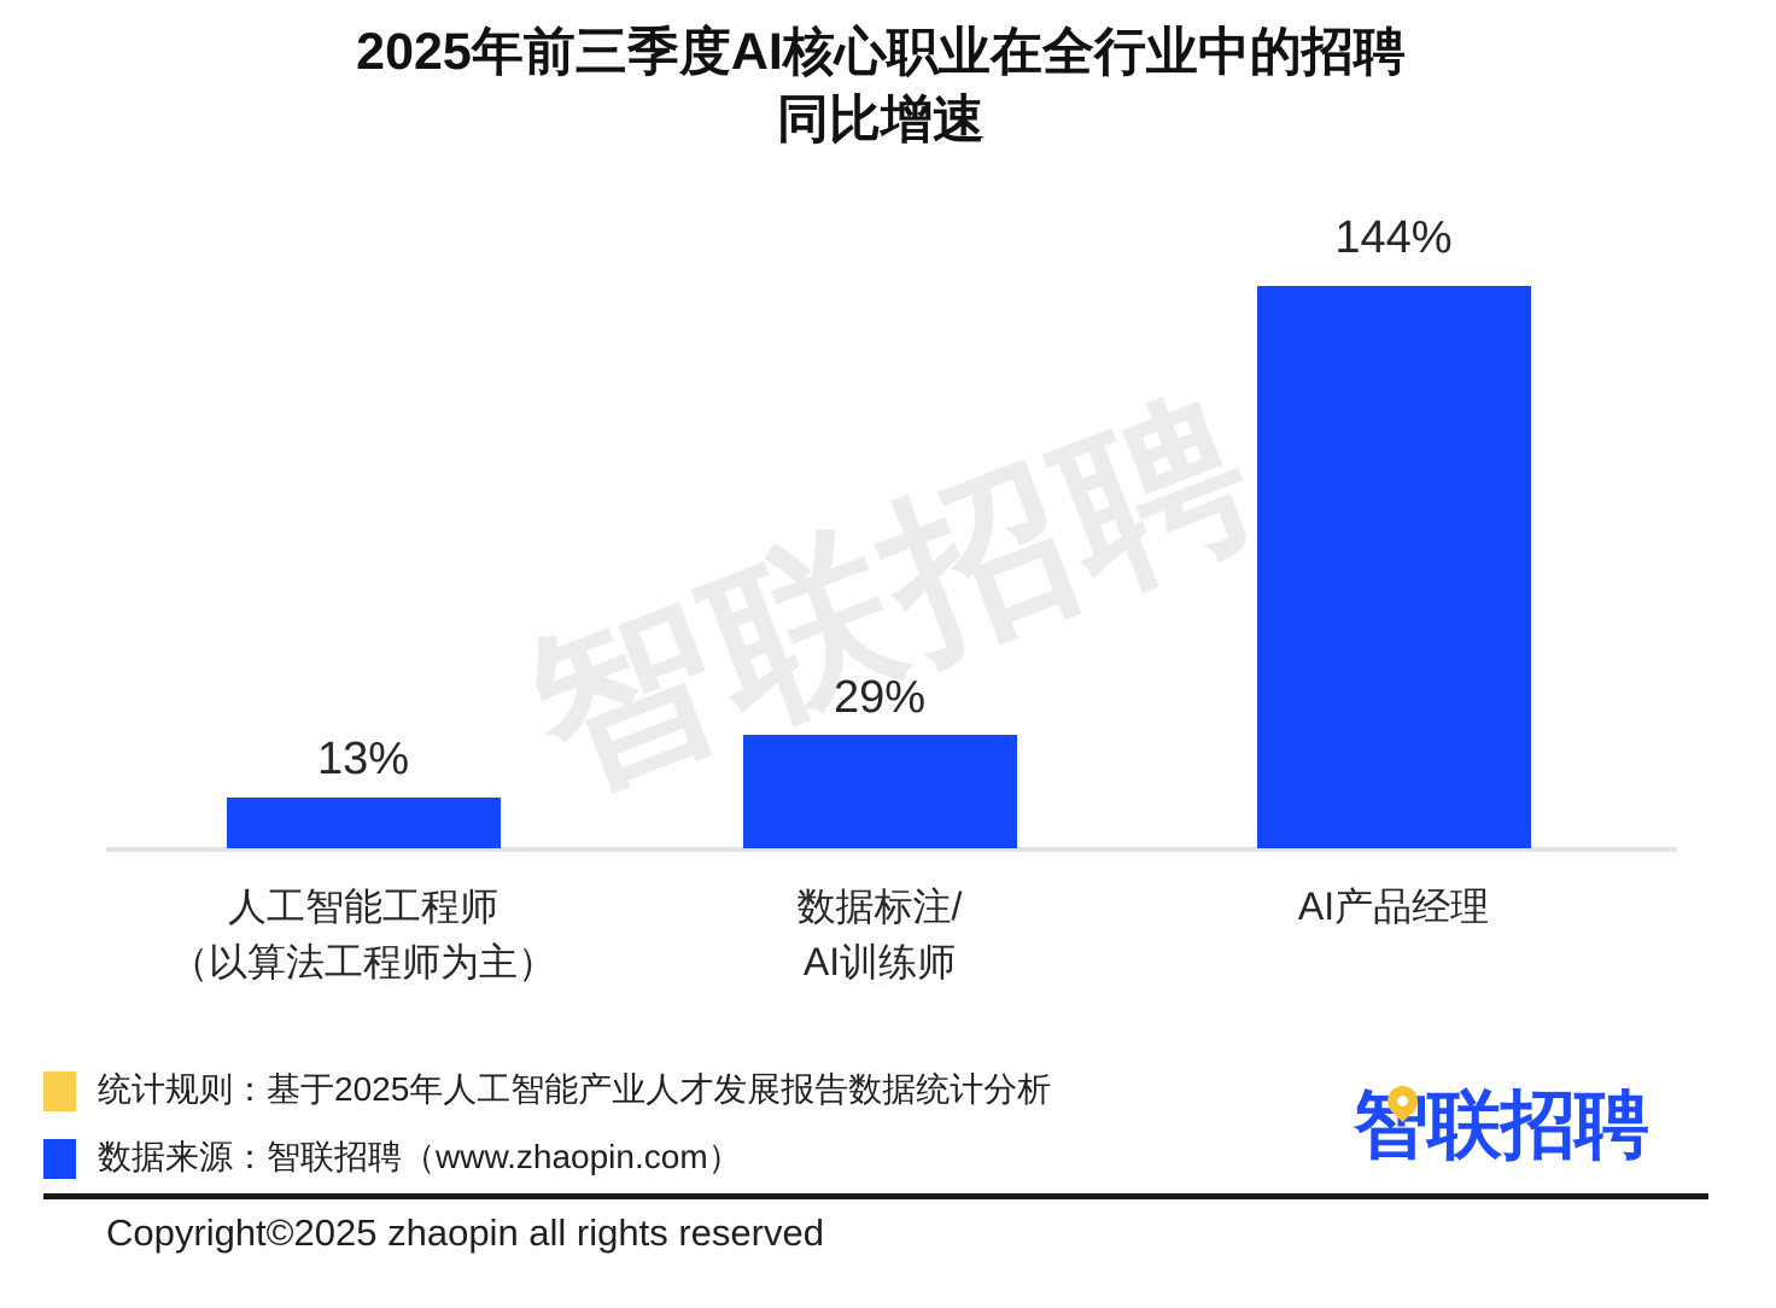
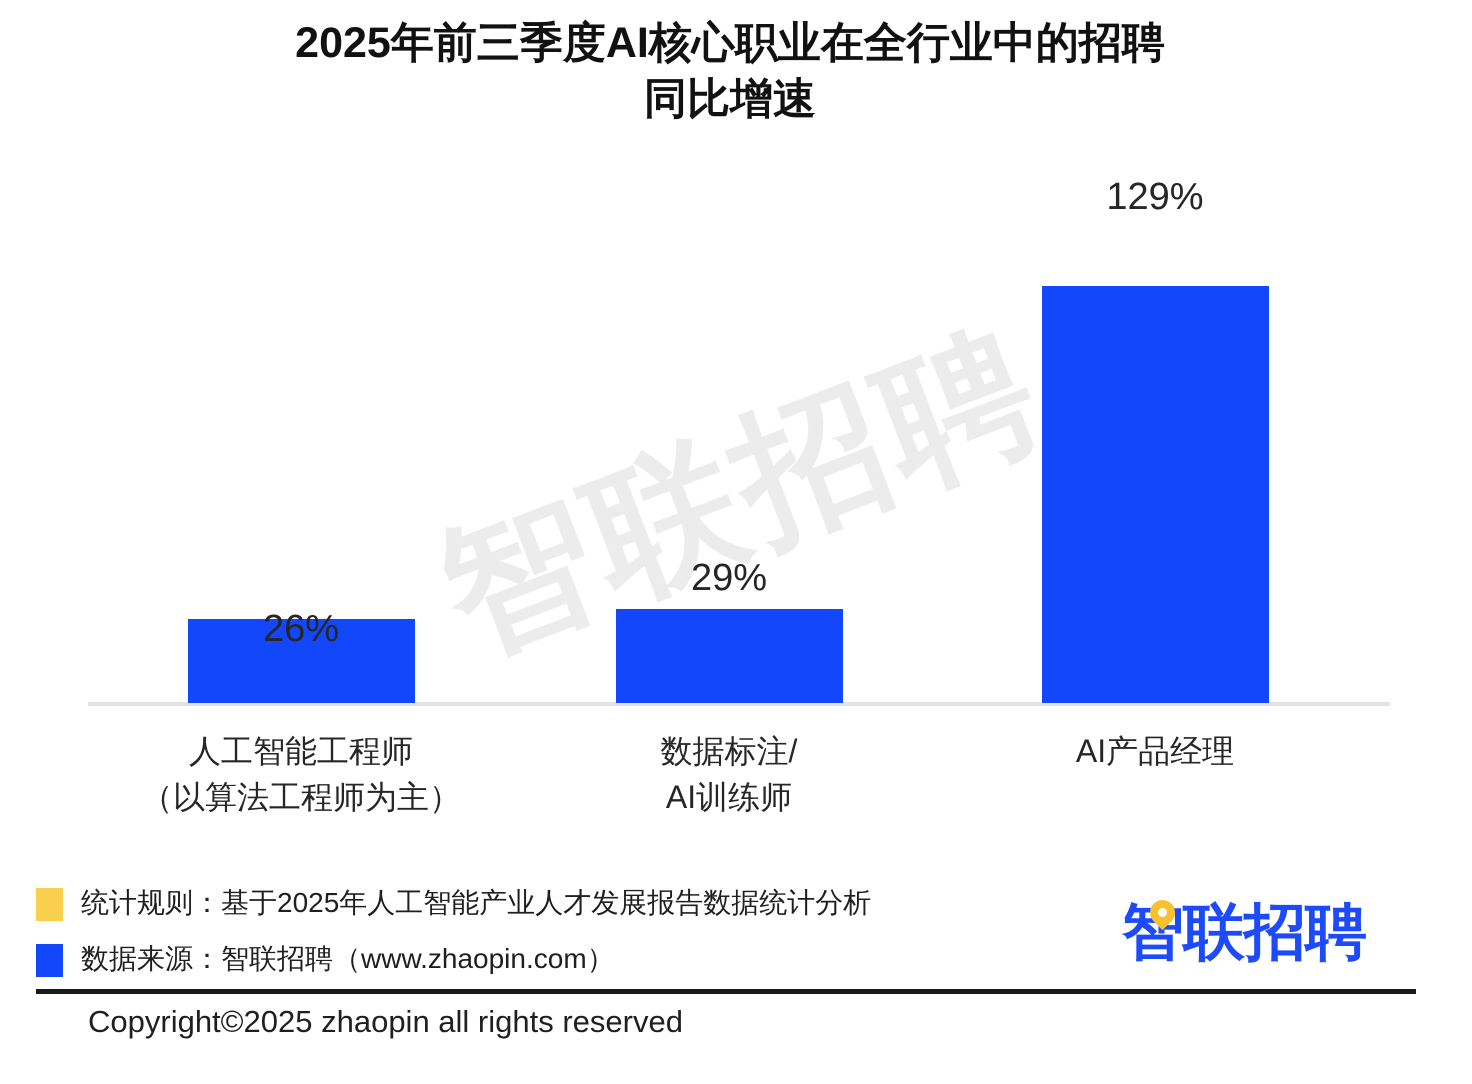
人工智能工程师（以算法工程师为主）: 13% -> 26%
AI产品经理: 144% -> 129%
